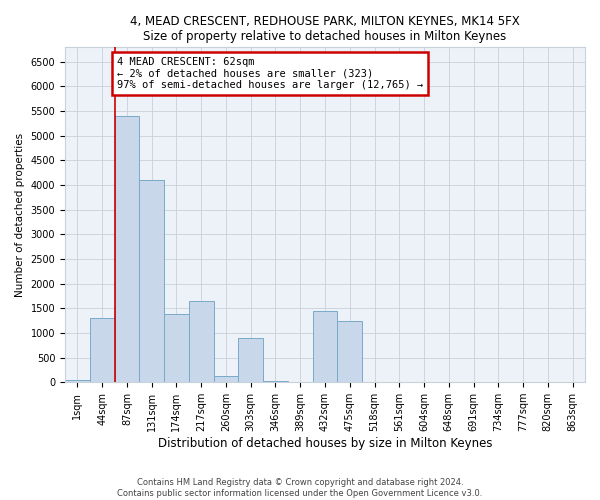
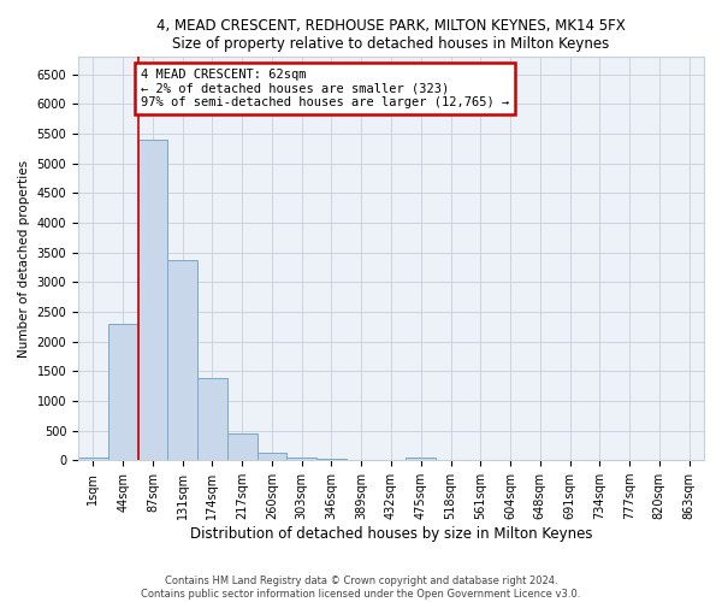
44sqm: 1300 -> 2300
131sqm: 4100 -> 3380
217sqm: 1650 -> 450
303sqm: 900 -> 50
432sqm: 1450 -> 0
475sqm: 1250 -> 50
